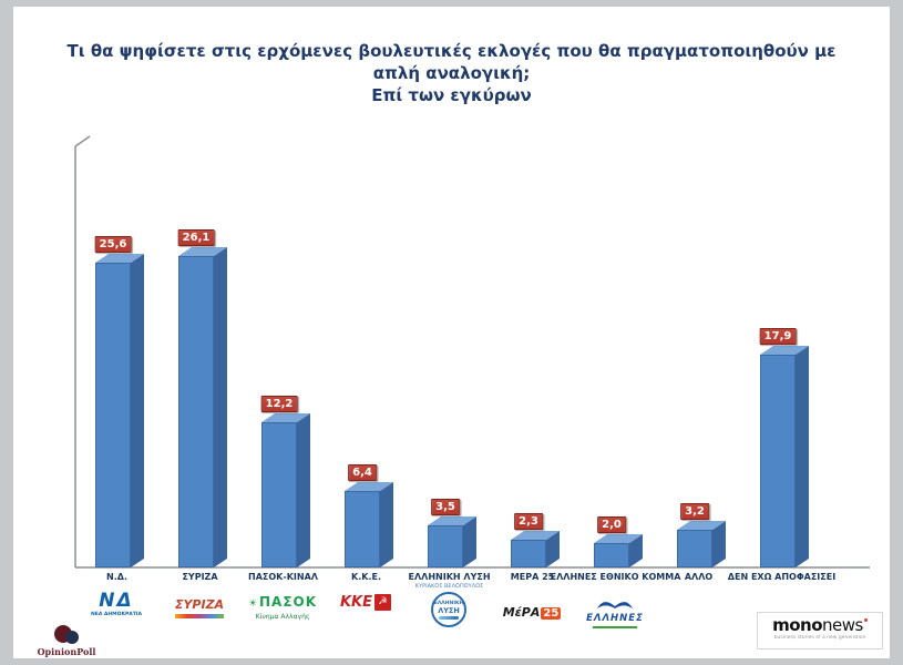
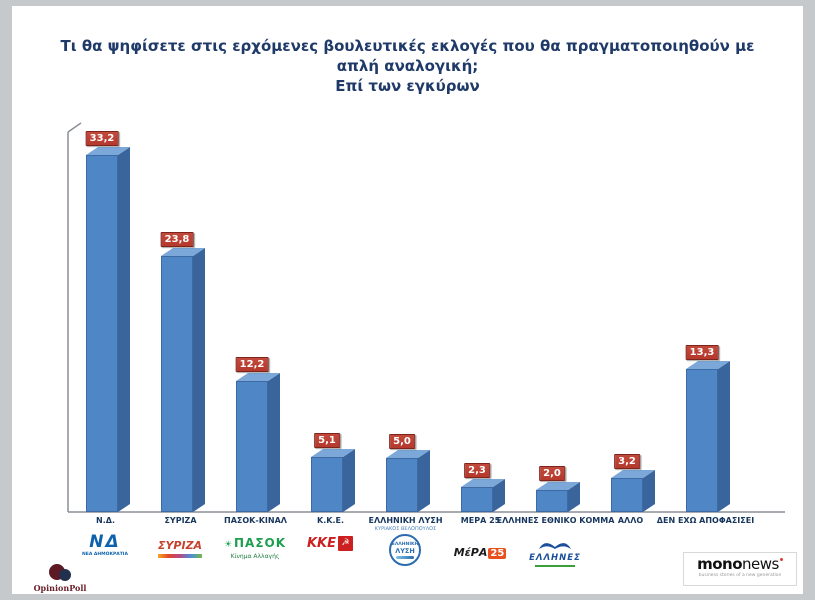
Ν.Δ.: 25,6 -> 33,2
ΣΥΡΙΖΑ: 26,1 -> 23,8
Κ.Κ.Ε.: 6,4 -> 5,1
ΕΛΛΗΝΙΚΗ ΛΥΣΗ: 3,5 -> 5,0
ΔΕΝ ΕΧΩ ΑΠΟΦΑΣΙΣΕΙ: 17,9 -> 13,3
